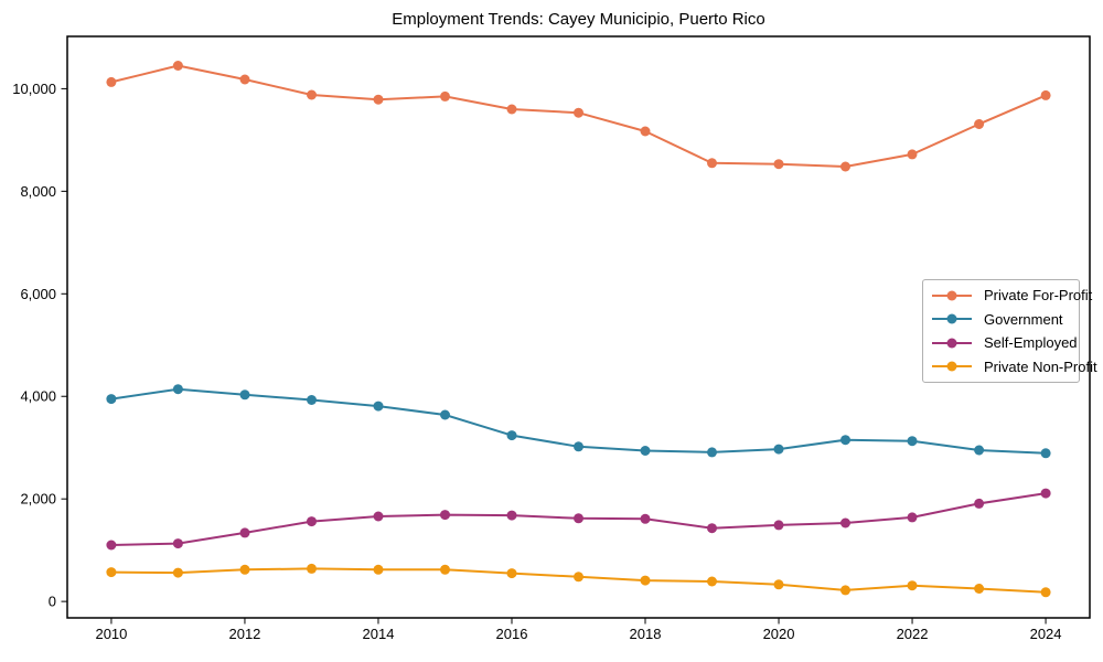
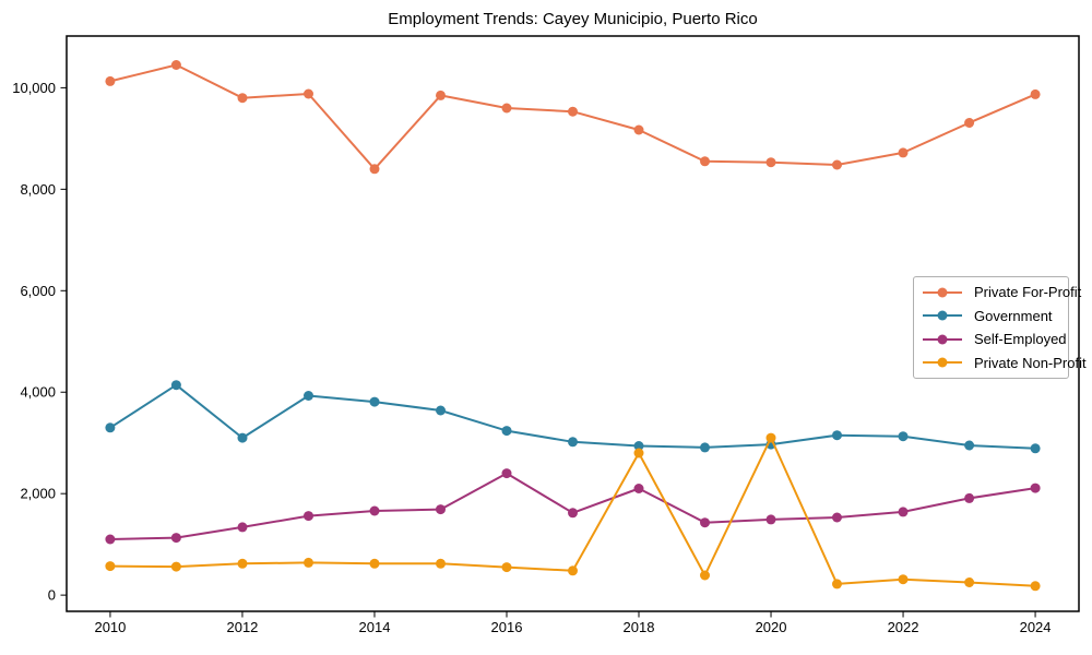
Government/2010: 4000 -> 3300
Private For-Profit/2012: 10200 -> 9800
Government/2012: 4000 -> 3100
Private For-Profit/2014: 9800 -> 8400
Self-Employed/2016: 1700 -> 2400
Self-Employed/2018: 1600 -> 2100
Private Non-Profit/2018: 400 -> 2800
Private Non-Profit/2020: 300 -> 3100
